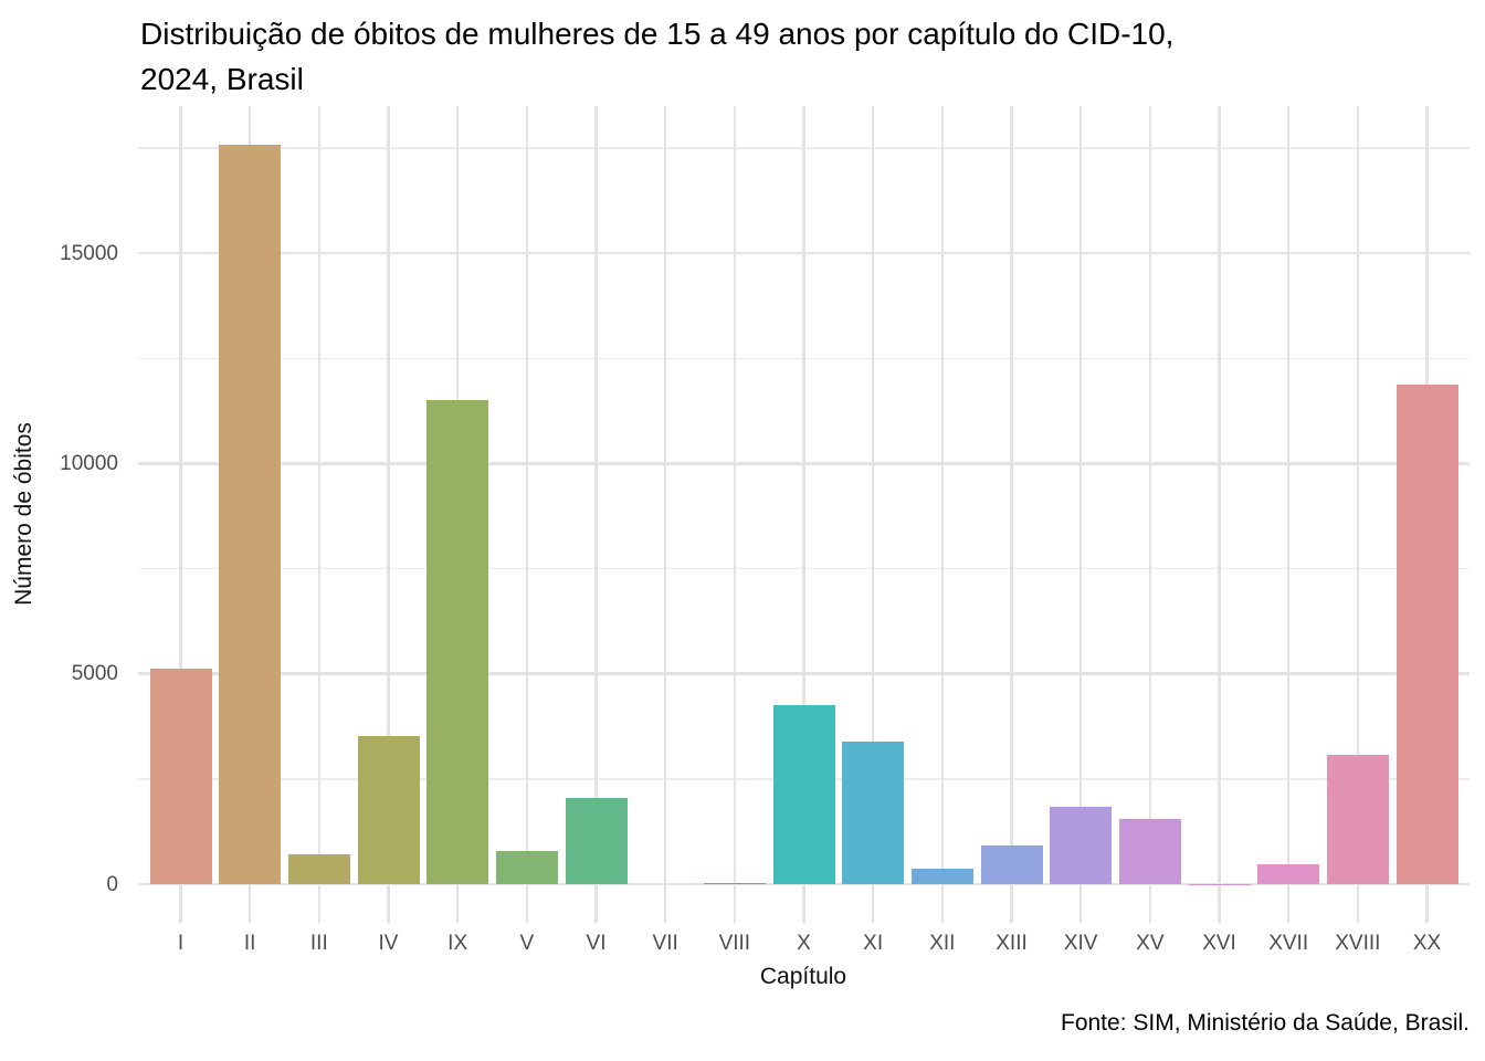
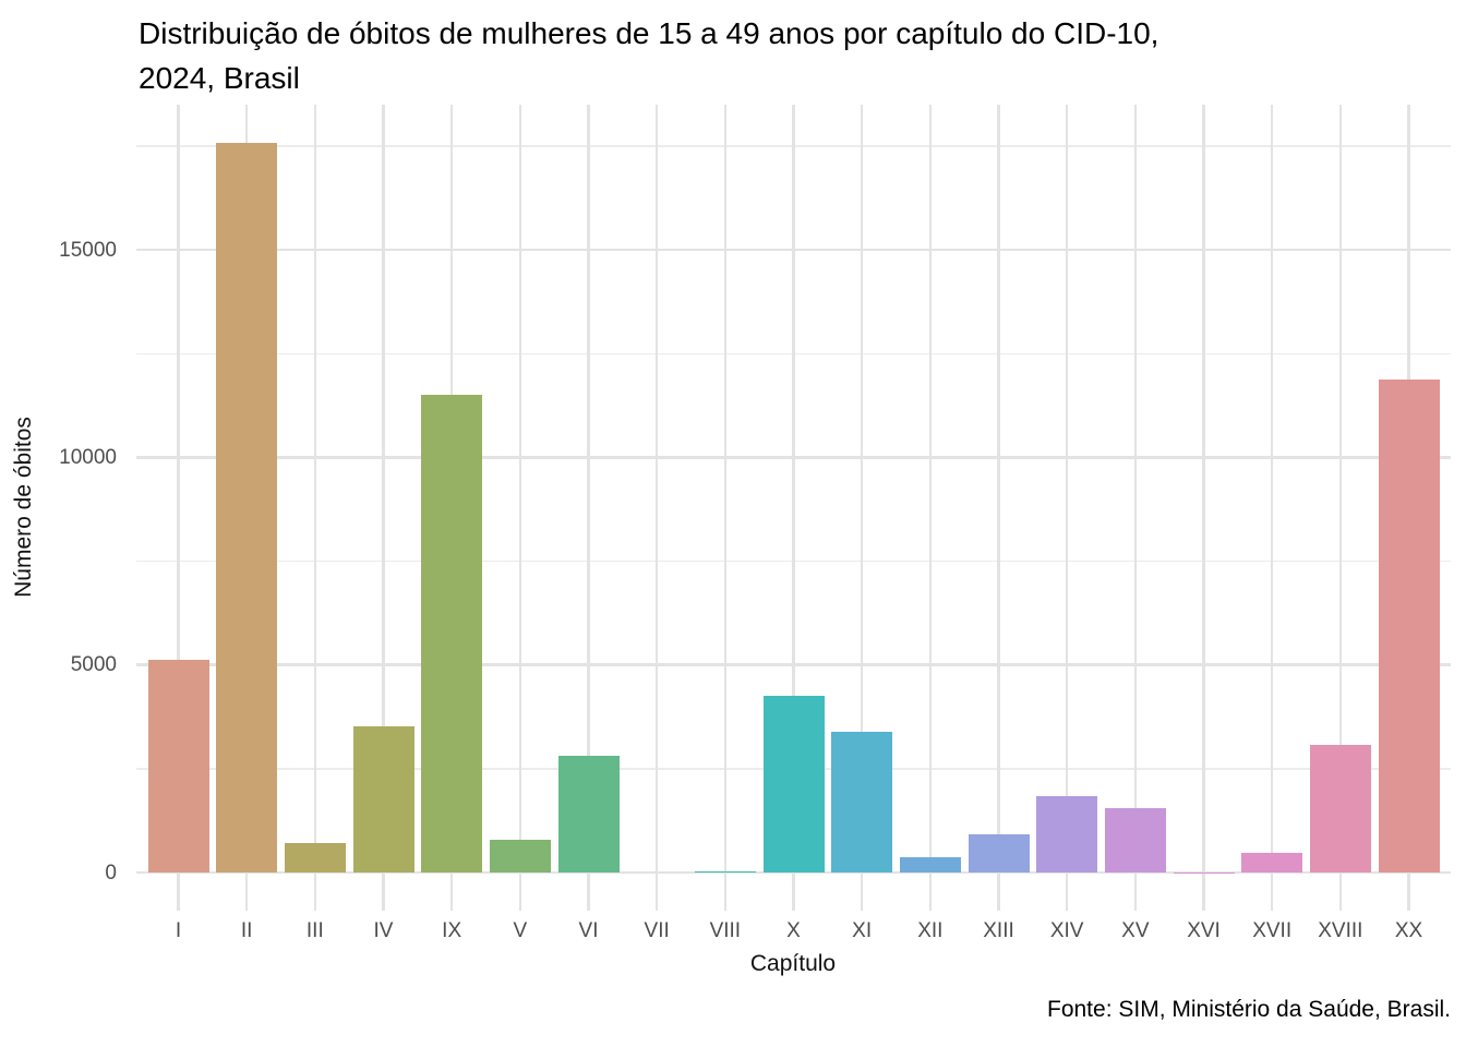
VI: 2000 -> 2800
